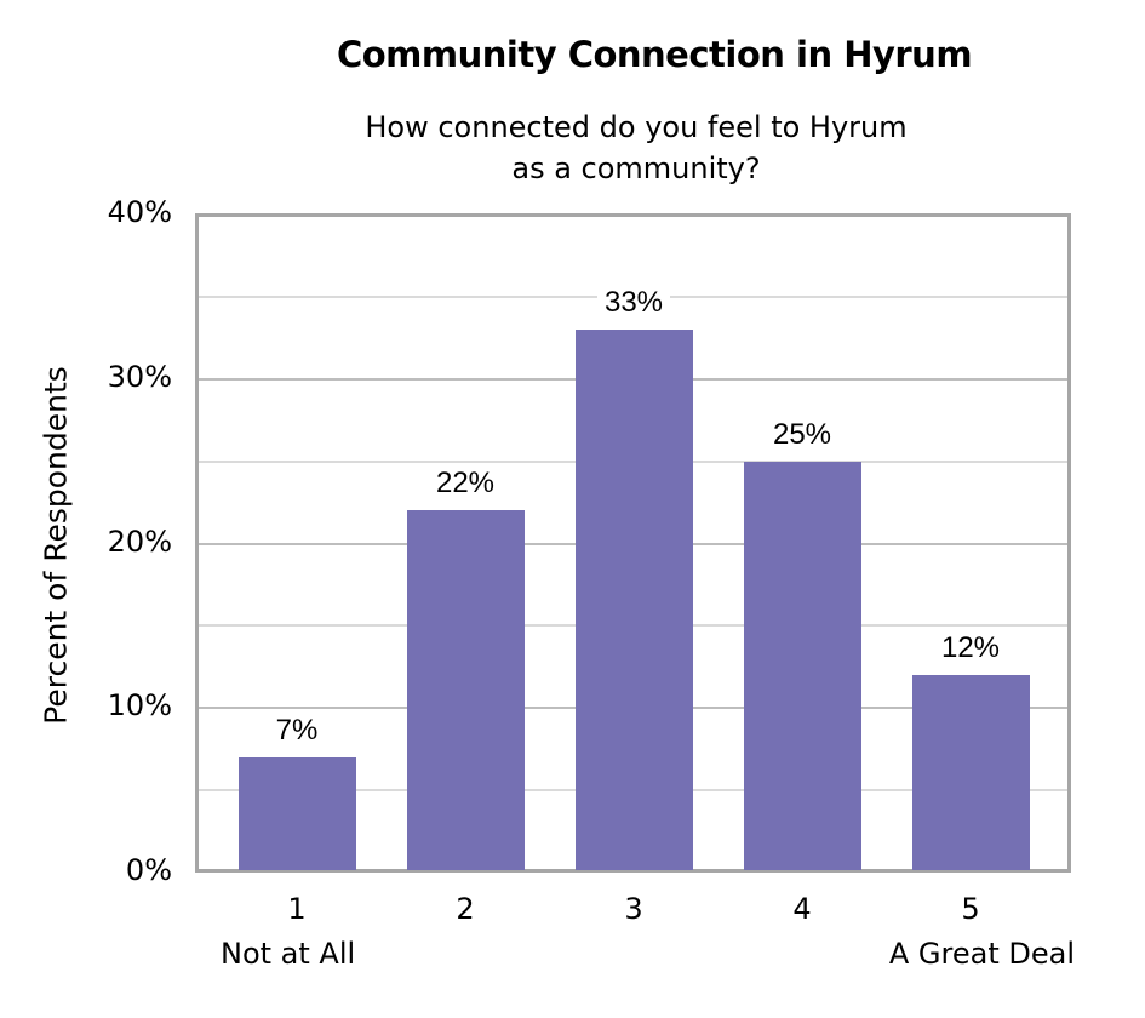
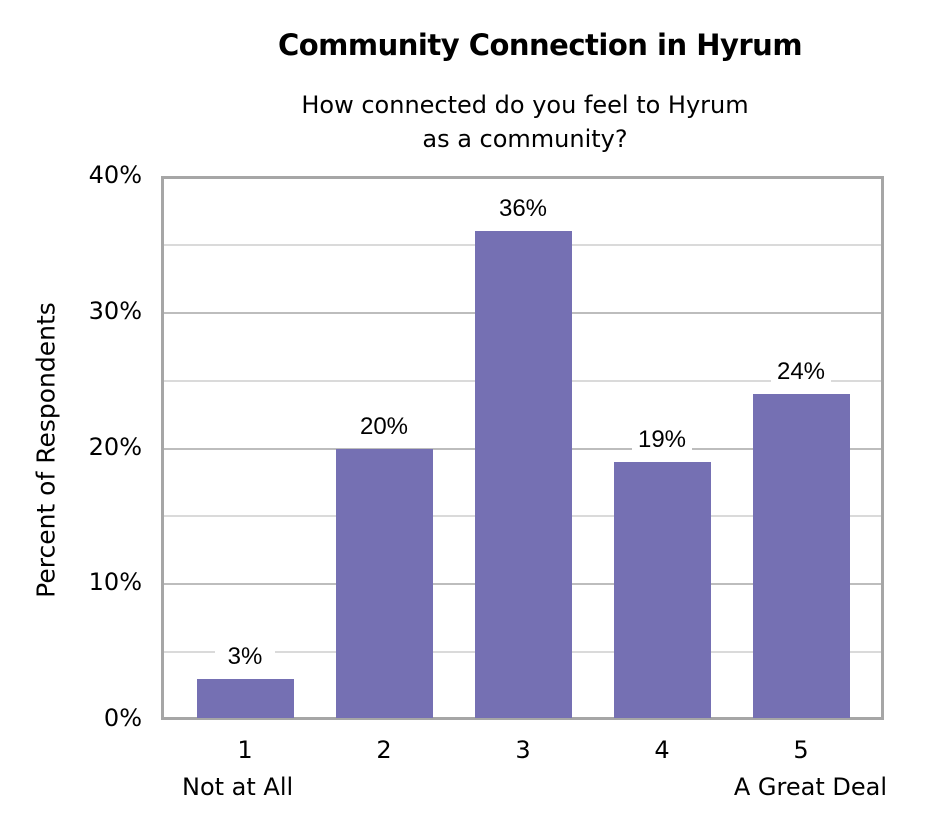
1: 7% -> 3%
2: 22% -> 20%
3: 33% -> 36%
4: 25% -> 19%
5: 12% -> 24%
